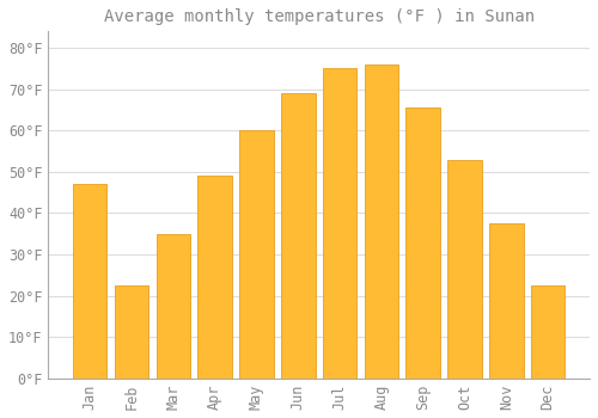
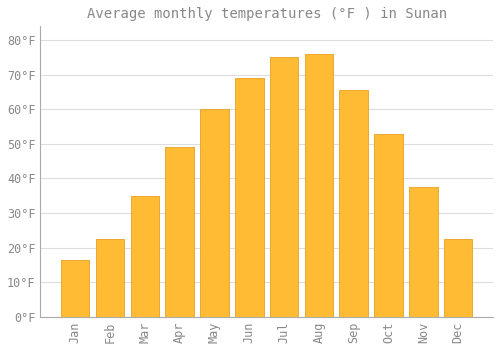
Jan: 47.0°F -> 16.5°F
